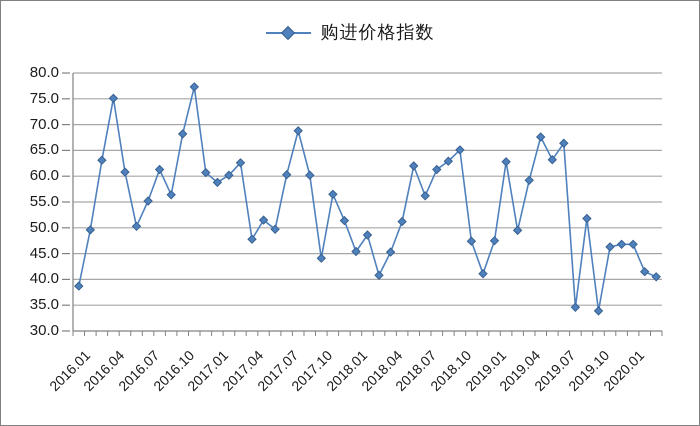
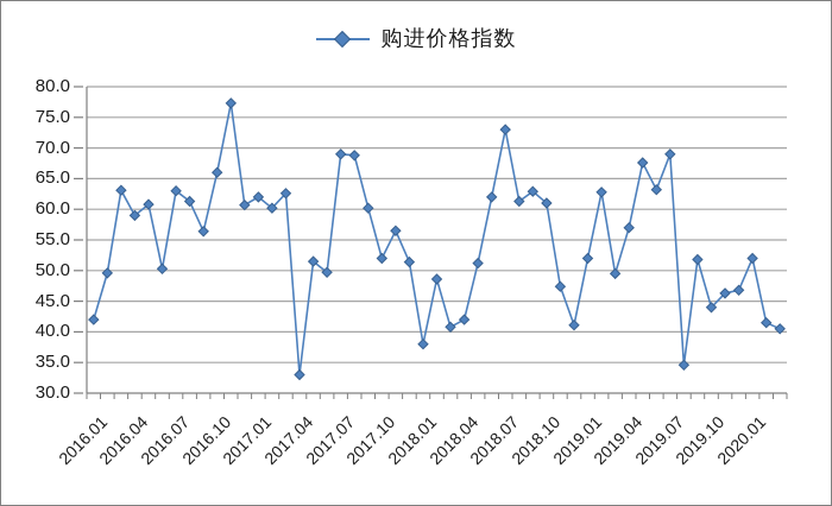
2016.01: 39 -> 42
2016.04: 75 -> 59
2016.07: 55 -> 63
2016.10: 68 -> 66
2017.01: 59 -> 62
2017.04: 48 -> 33
2017.07: 60 -> 69
2017.10: 44 -> 52
2018.01: 45 -> 38
2018.04: 45 -> 42
2018.07: 56 -> 73
2018.10: 65 -> 61
2019.01: 48 -> 52
2019.04: 59 -> 57
2019.07: 66 -> 69
2019.10: 34 -> 44
2020.01: 47 -> 52
